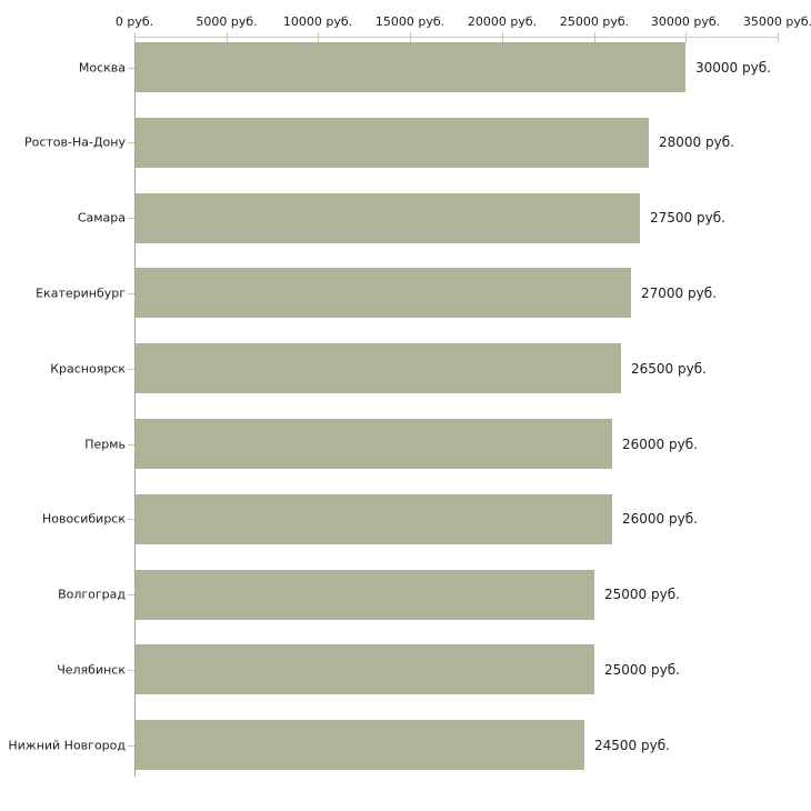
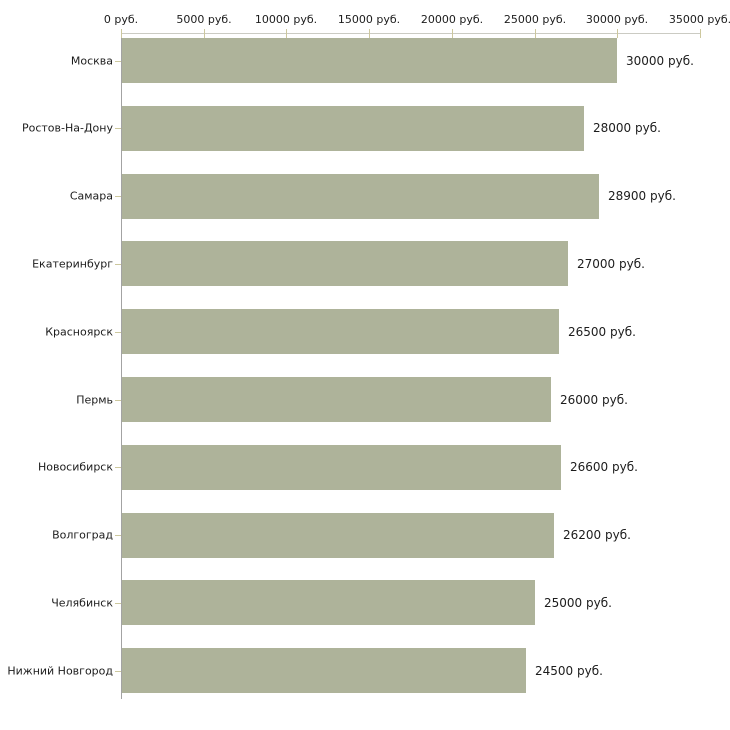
Самара: 27500 -> 28900
Новосибирск: 26000 -> 26600
Волгоград: 25000 -> 26200
